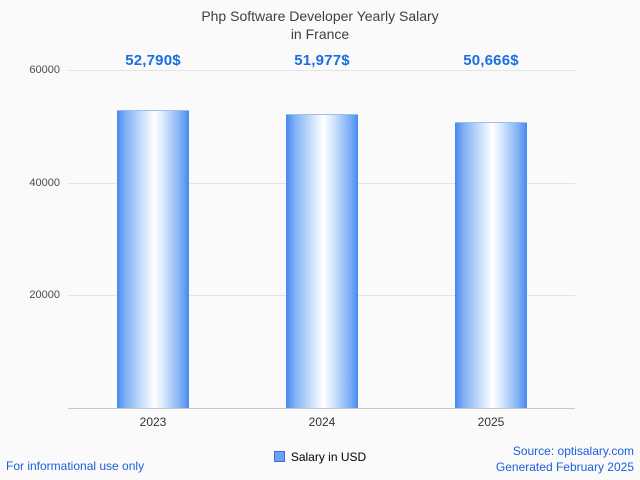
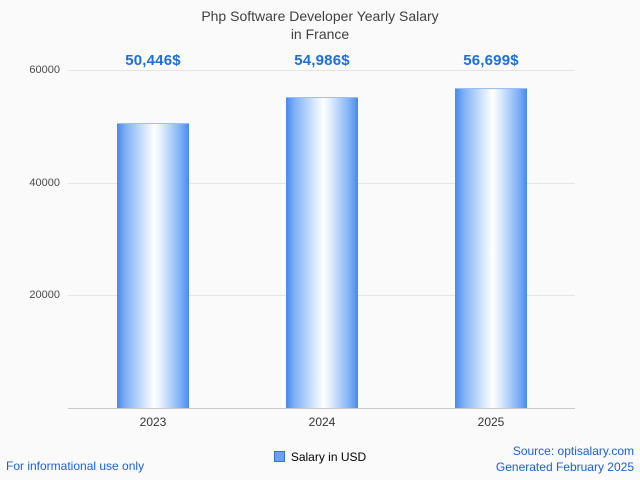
2023: 52,790 -> 50,446
2024: 51,977 -> 54,986
2025: 50,666 -> 56,699
